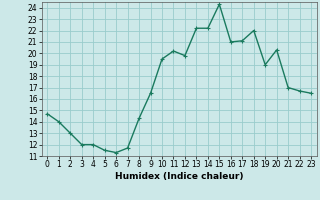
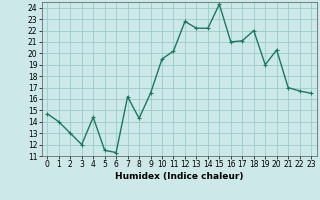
4: 12.0 -> 14.4
7: 11.7 -> 16.2
12: 19.8 -> 22.8
